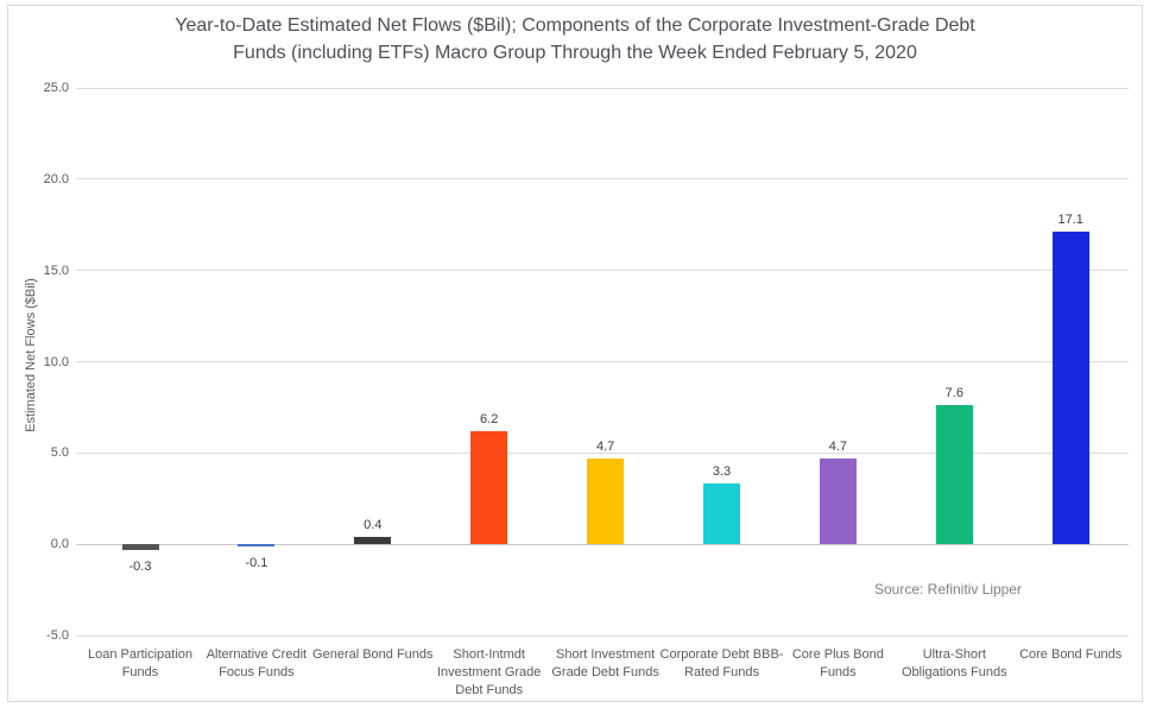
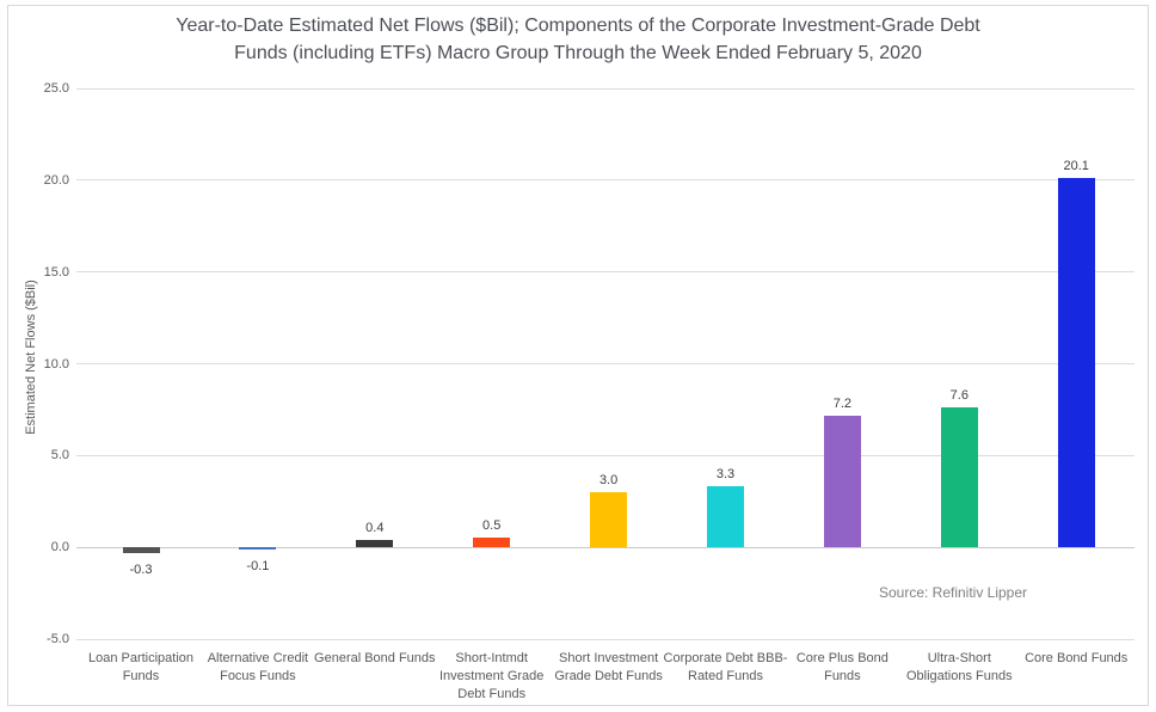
Short-Intmdt Investment Grade Debt Funds: 6.2 -> 0.5
Short Investment Grade Debt Funds: 4.7 -> 3.0
Core Plus Bond Funds: 4.7 -> 7.2
Core Bond Funds: 17.1 -> 20.1
